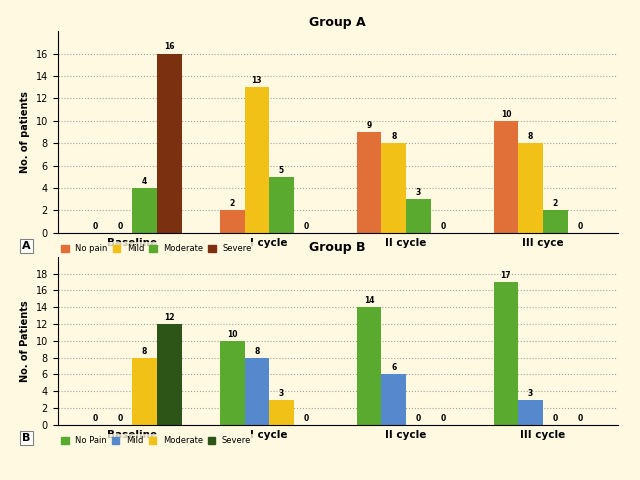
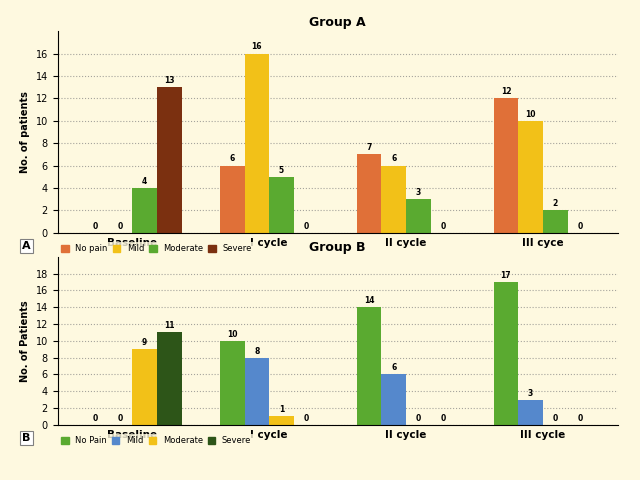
Group A/Severe/Baseline: 16 -> 13
Group A/No pain/I cycle: 2 -> 6
Group A/Moderate/I cycle: 13 -> 16
Group A/No pain/II cycle: 9 -> 7
Group A/Moderate/II cycle: 8 -> 6
Group A/No pain/III cyce: 10 -> 12
Group A/Moderate/III cyce: 8 -> 10
Group B/Moderate/Baseline: 8 -> 9
Group B/Severe/Baseline: 12 -> 11
Group B/Moderate/I cycle: 3 -> 1
